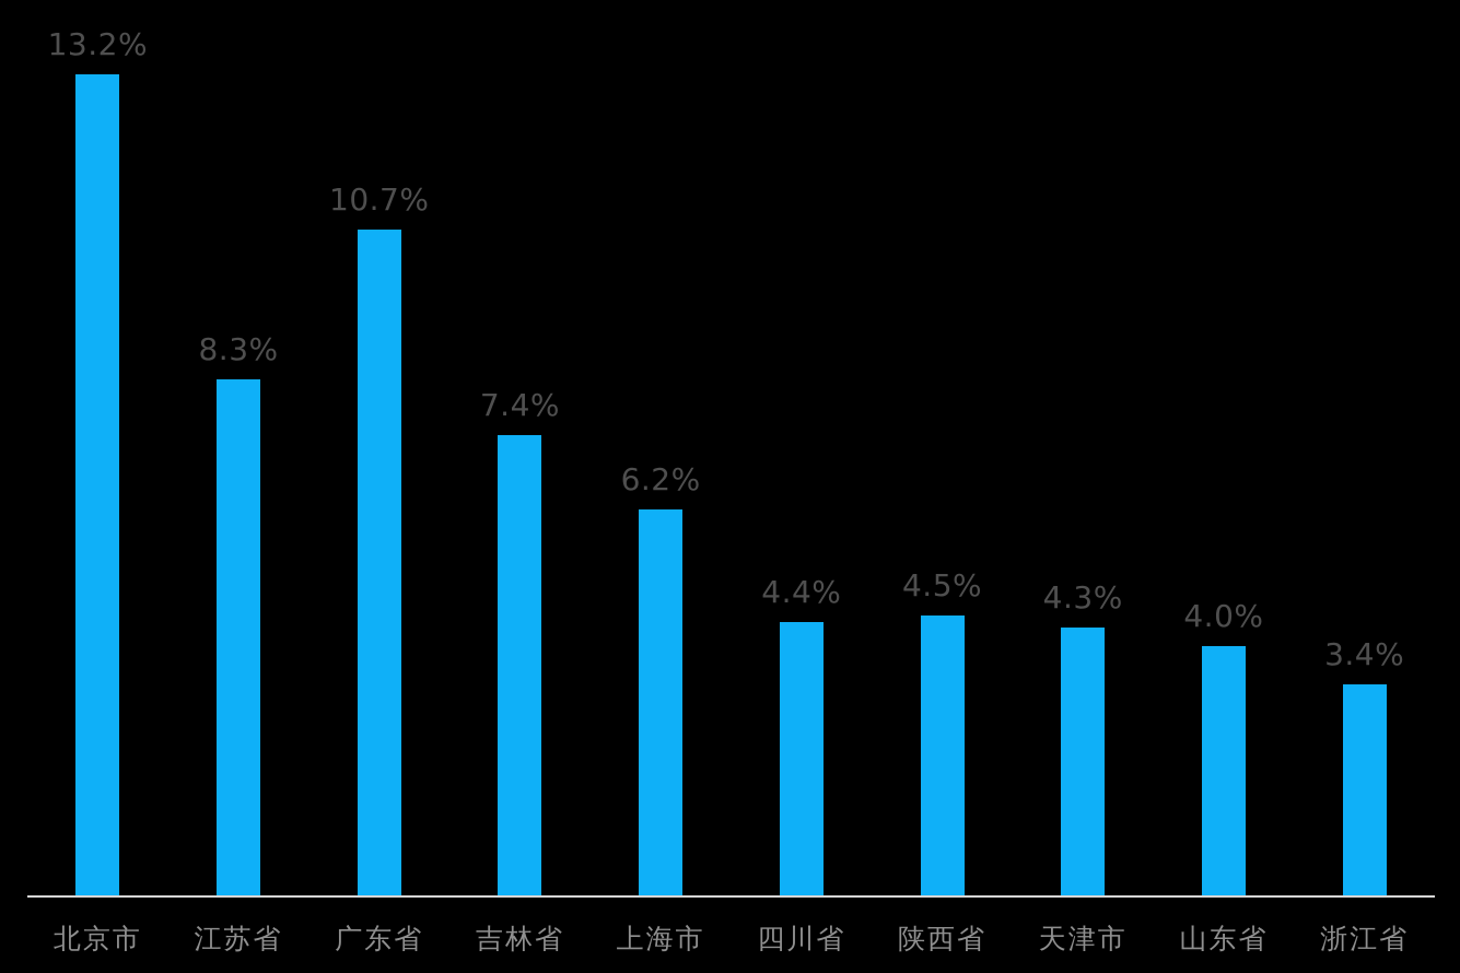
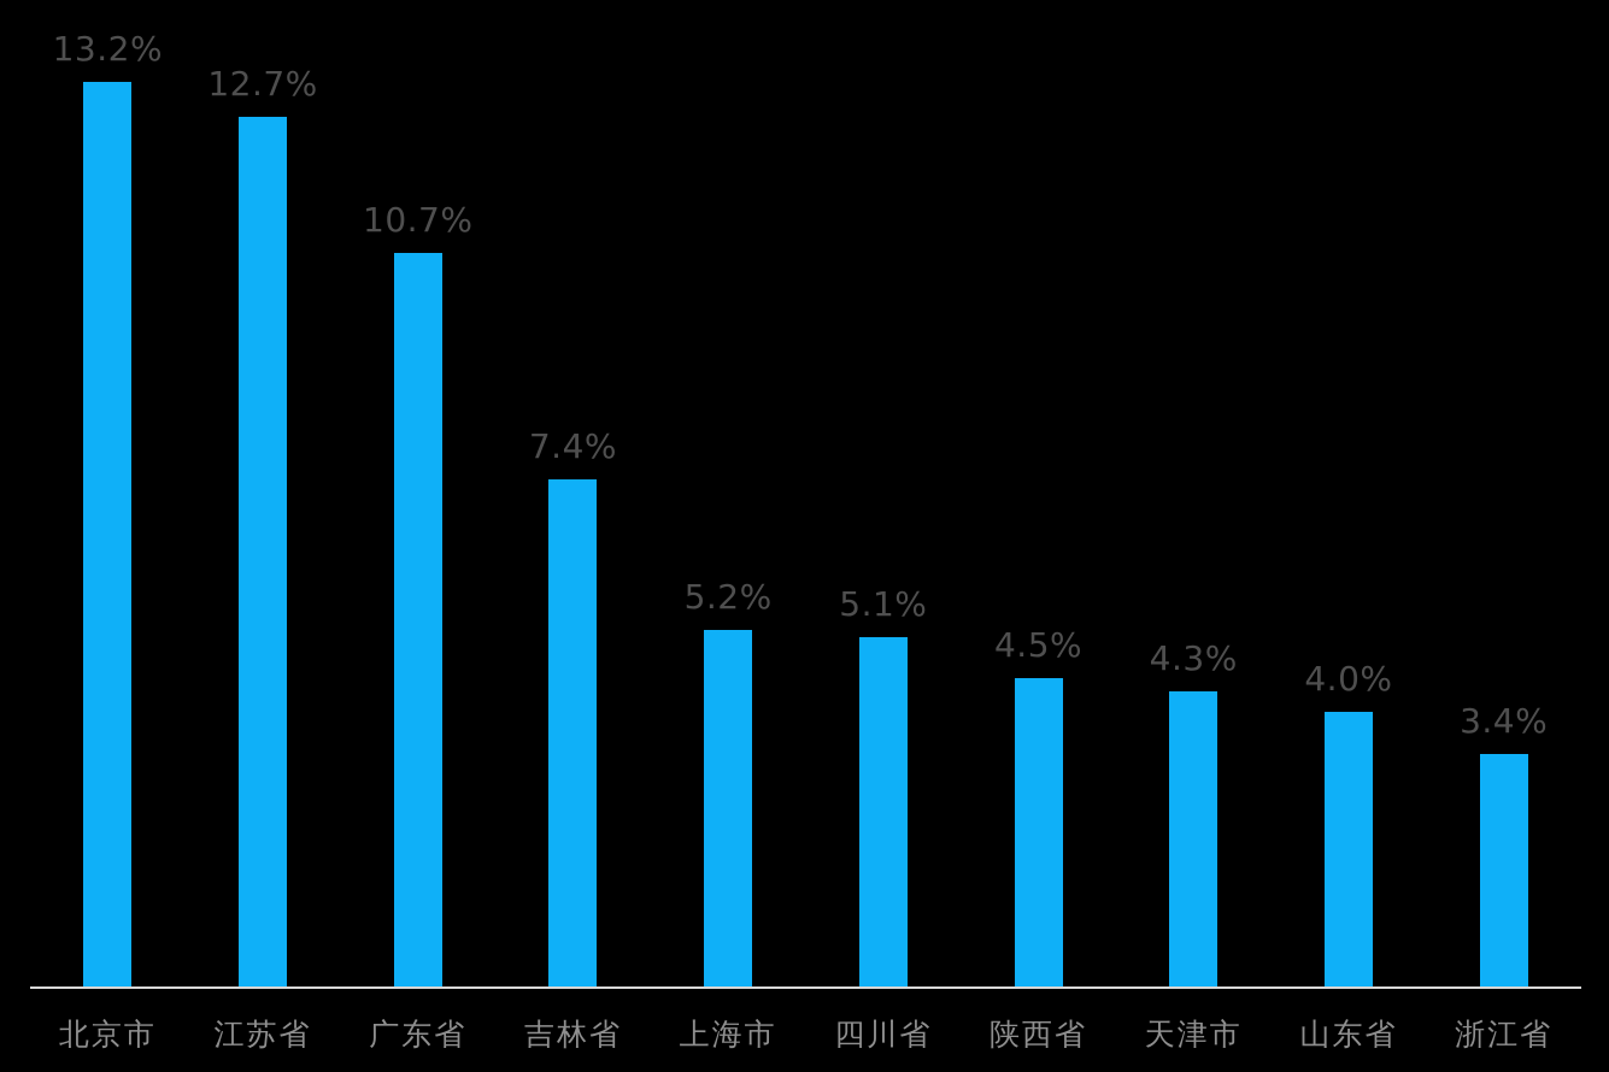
江苏省: 8.3% -> 12.7%
上海市: 6.2% -> 5.2%
四川省: 4.4% -> 5.1%
